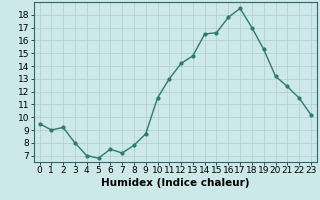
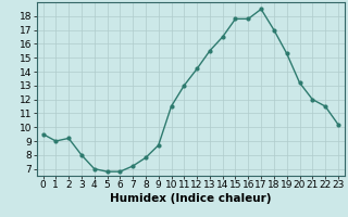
6: 7.5 -> 6.8
13: 14.8 -> 15.5
15: 16.6 -> 17.8
21: 12.4 -> 12.0
